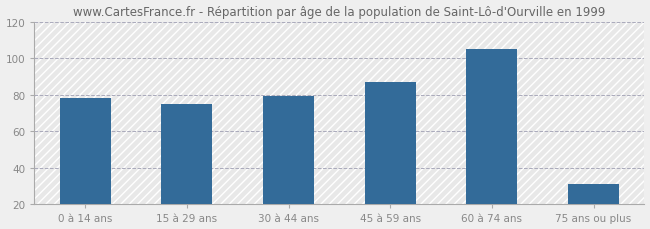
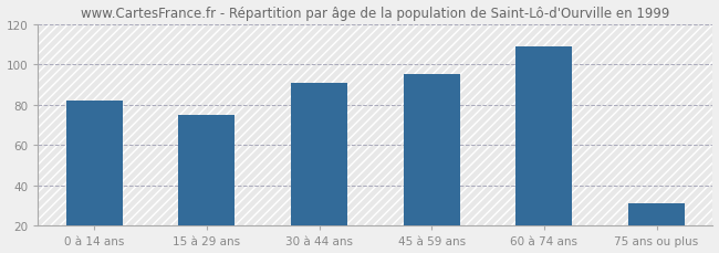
0 à 14 ans: 78 -> 82
30 à 44 ans: 79 -> 91
45 à 59 ans: 87 -> 95
60 à 74 ans: 105 -> 109
